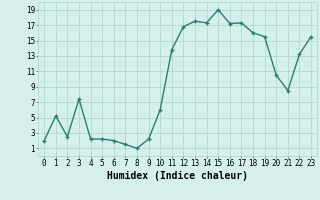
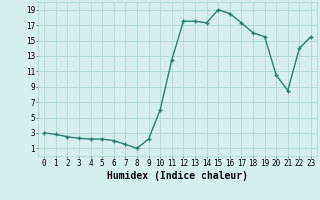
0: 2.0 -> 3.0
1: 5.2 -> 2.8
3: 7.4 -> 2.3
11: 13.8 -> 12.5
12: 16.8 -> 17.5
16: 17.2 -> 18.5
22: 13.2 -> 14.0
